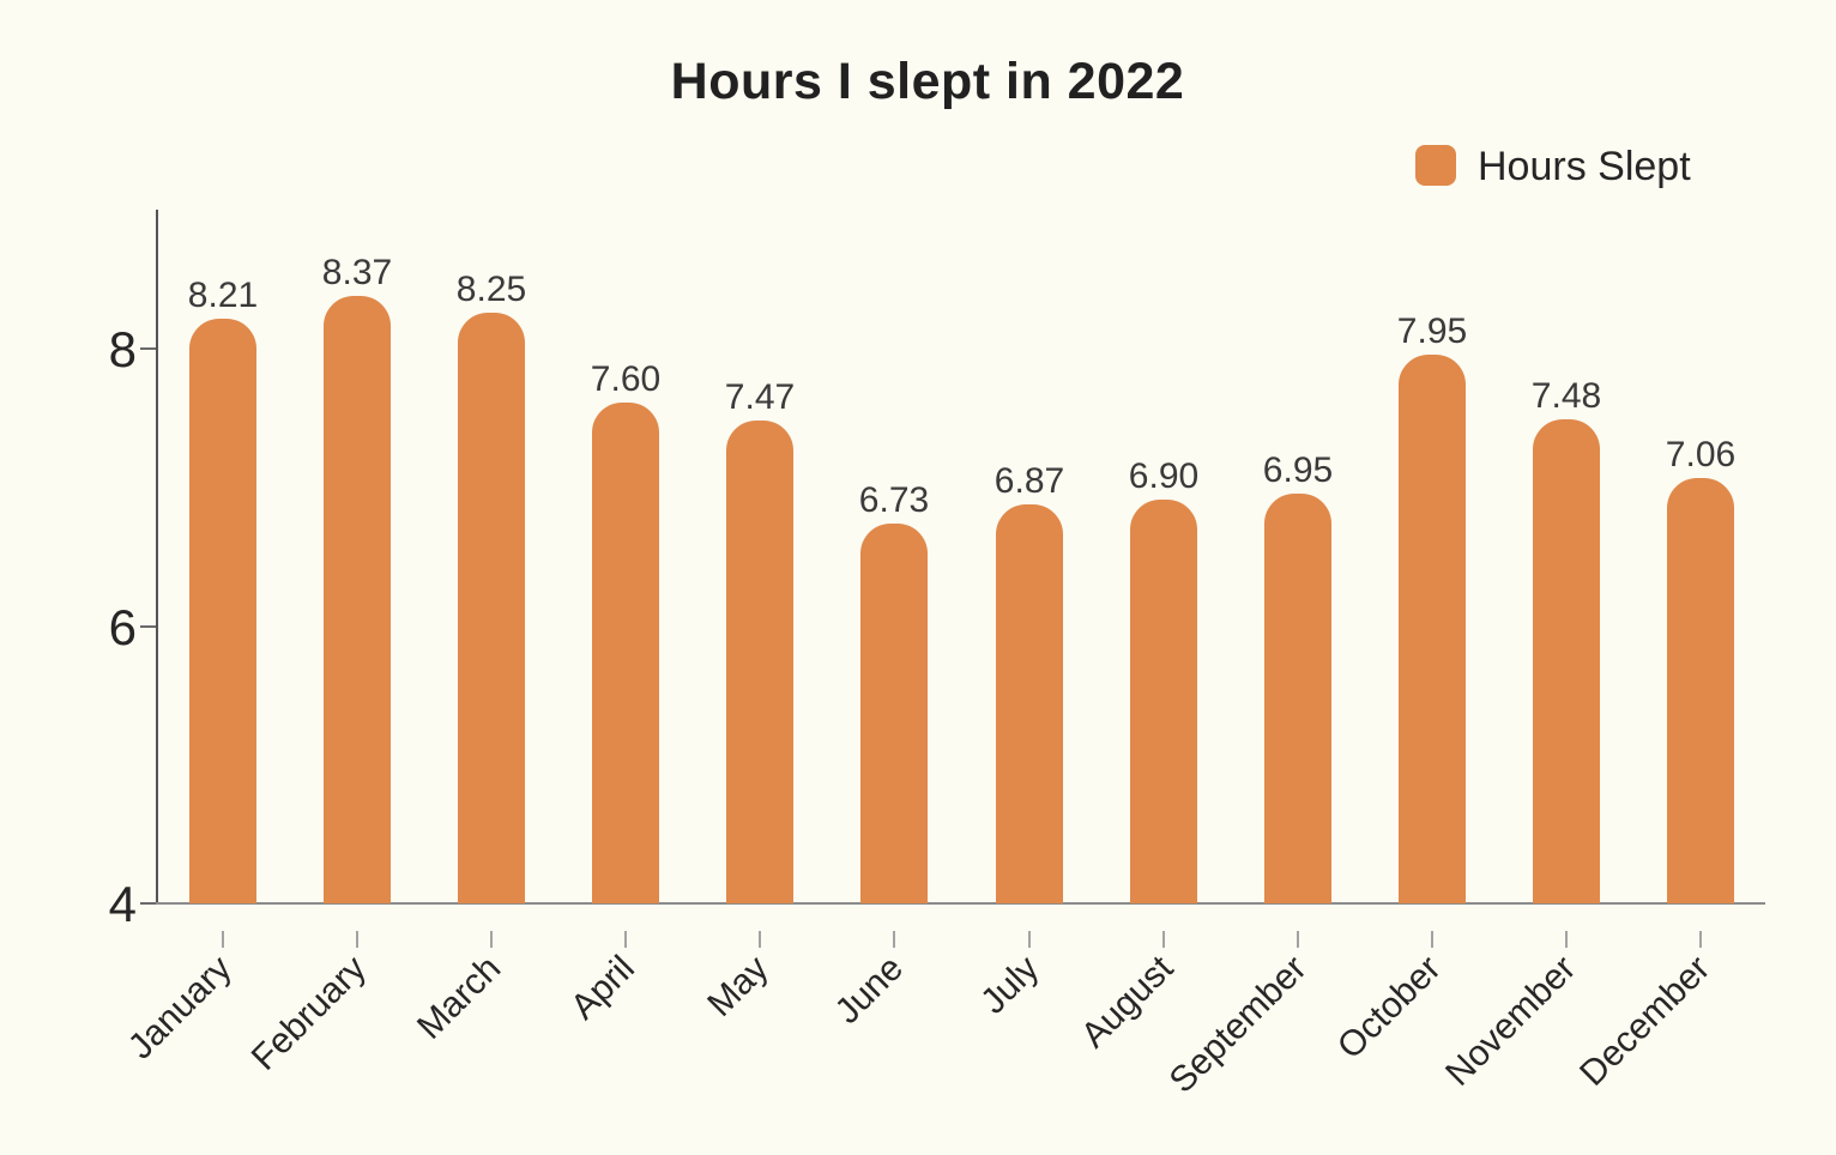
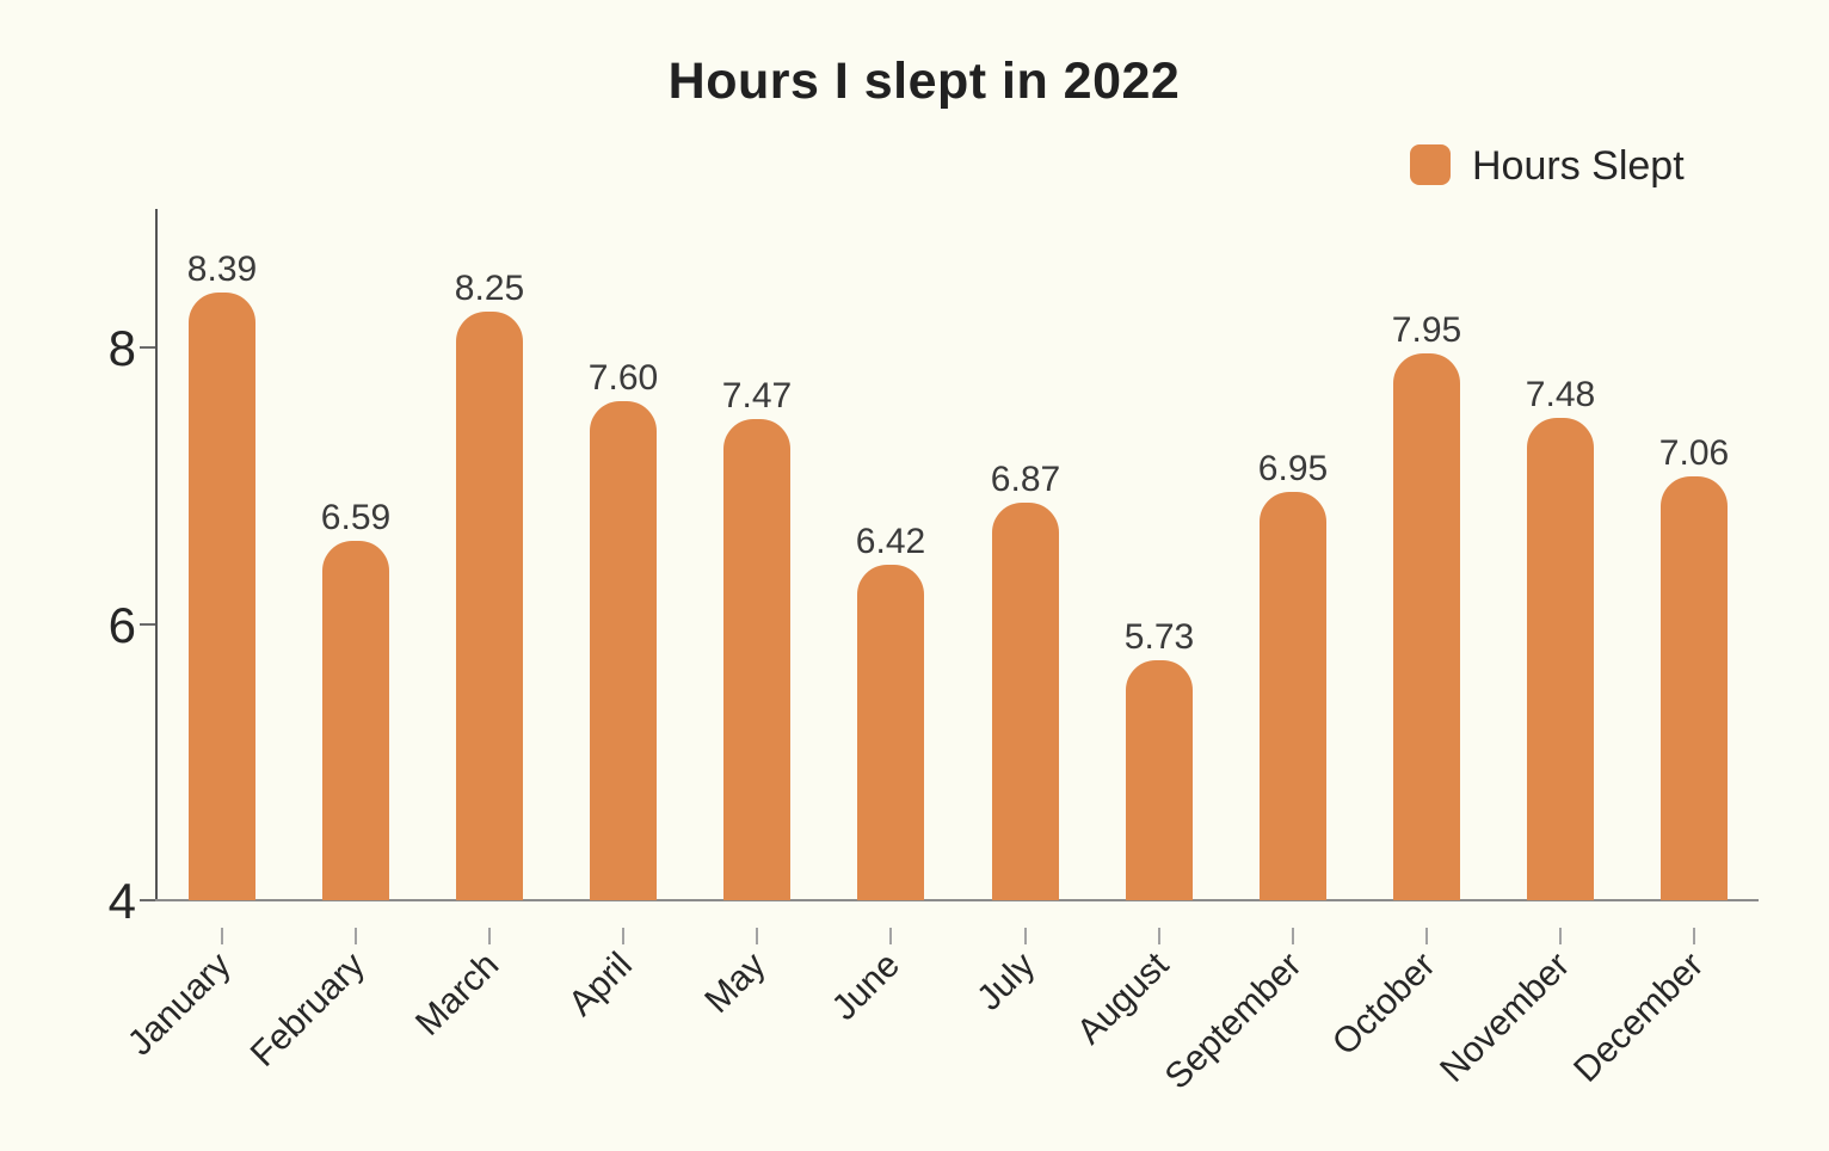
January: 8.21 -> 8.39
February: 8.37 -> 6.59
June: 6.73 -> 6.42
August: 6.90 -> 5.73
